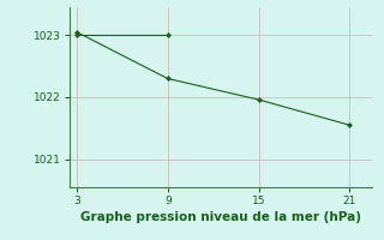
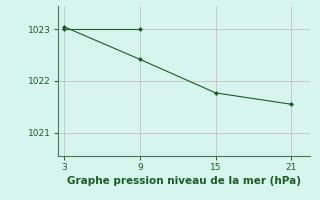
9: 1022.30 -> 1022.42
15: 1021.96 -> 1021.77
